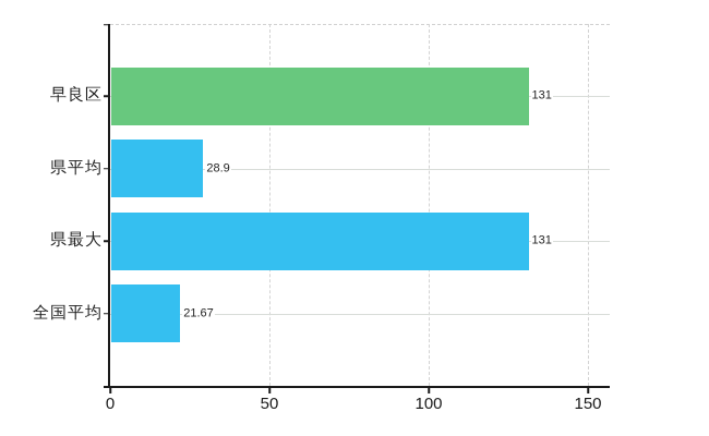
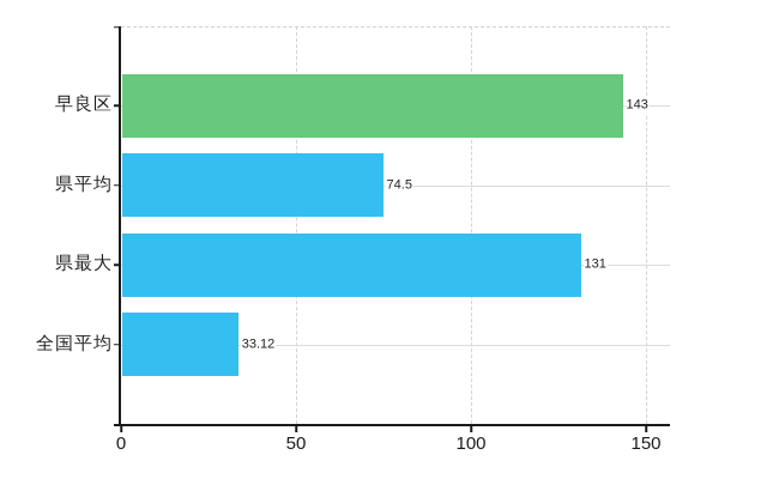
早良区: 131 -> 143
県平均: 28.9 -> 74.5
全国平均: 21.67 -> 33.12
